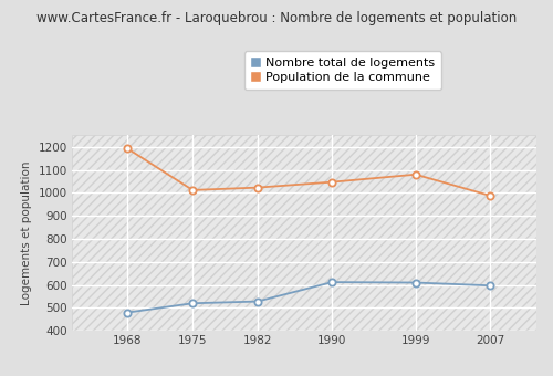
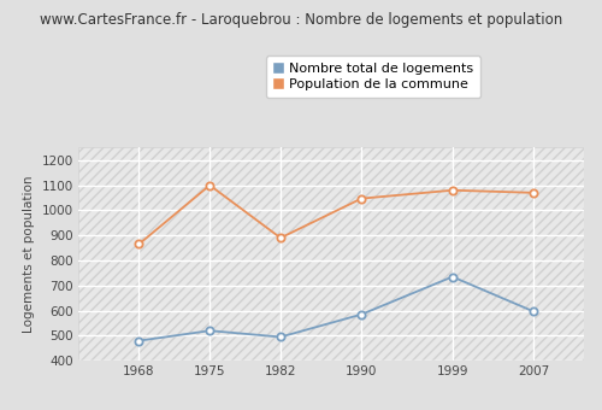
Population de la commune/1968: 1192 -> 865
Population de la commune/1975: 1012 -> 1100
Nombre total de logements/1982: 528 -> 495
Population de la commune/1982: 1023 -> 890
Nombre total de logements/1990: 612 -> 585
Nombre total de logements/1999: 610 -> 735
Population de la commune/2007: 988 -> 1070
